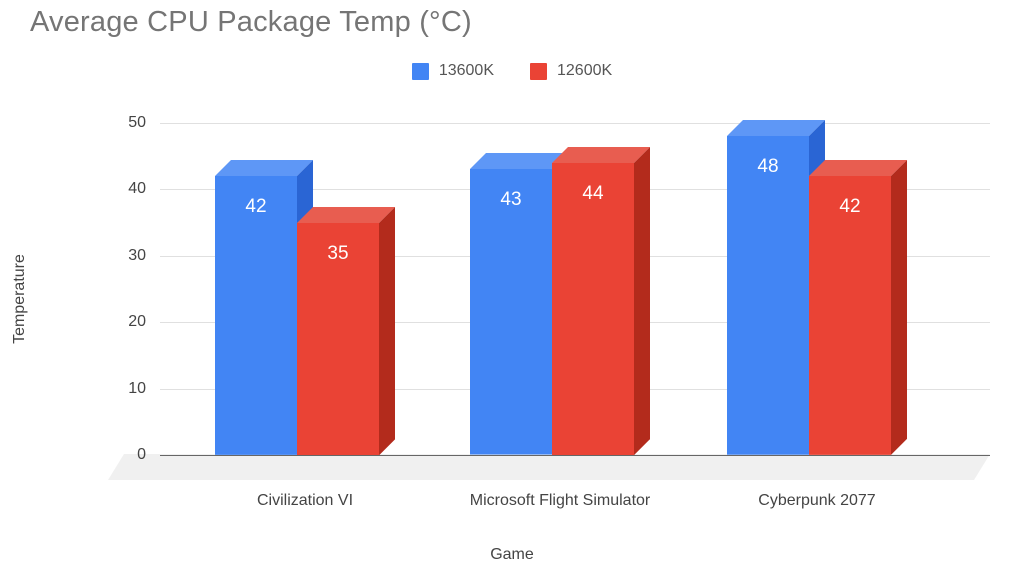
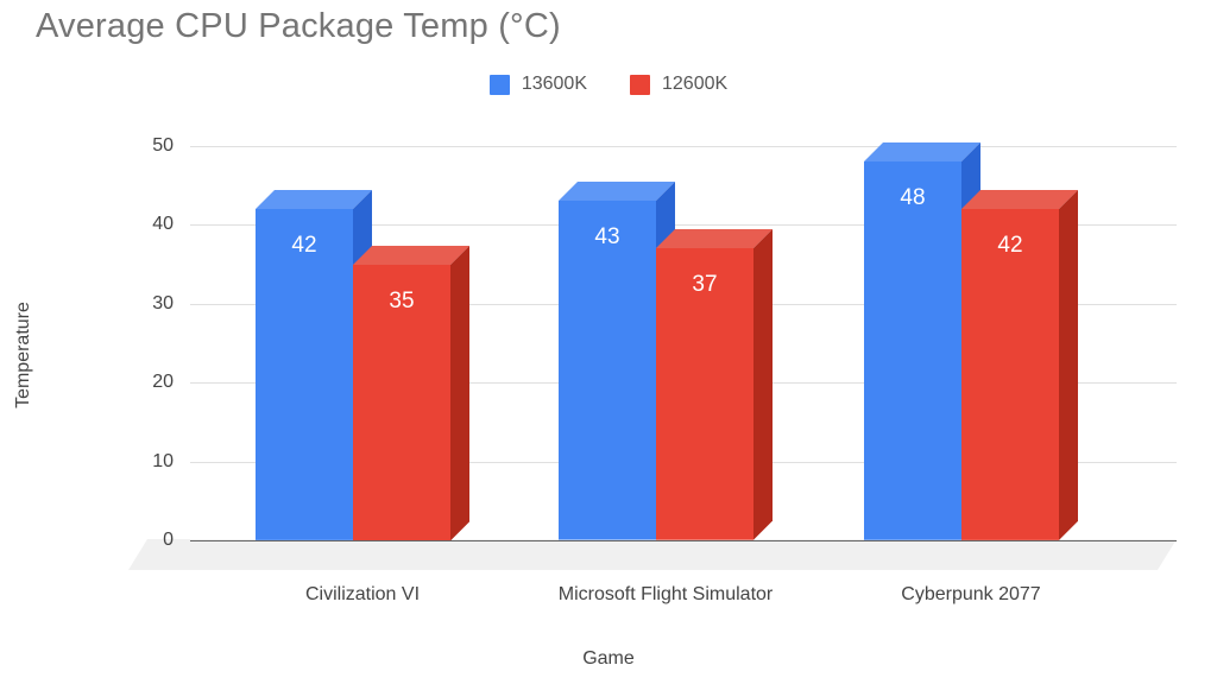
12600K/Microsoft Flight Simulator: 44 -> 37
